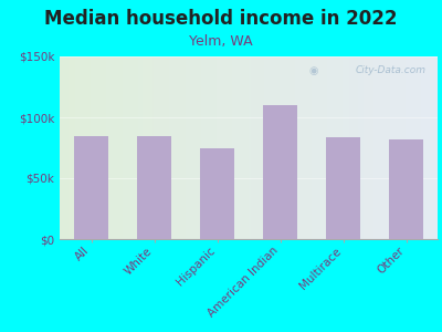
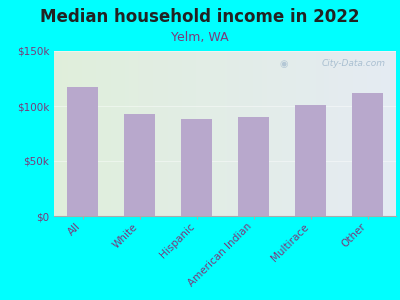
All: $85k -> $117k
White: $85k -> $93k
Hispanic: $75k -> $88k
American Indian: $110k -> $90k
Multirace: $84k -> $101k
Other: $82k -> $112k
